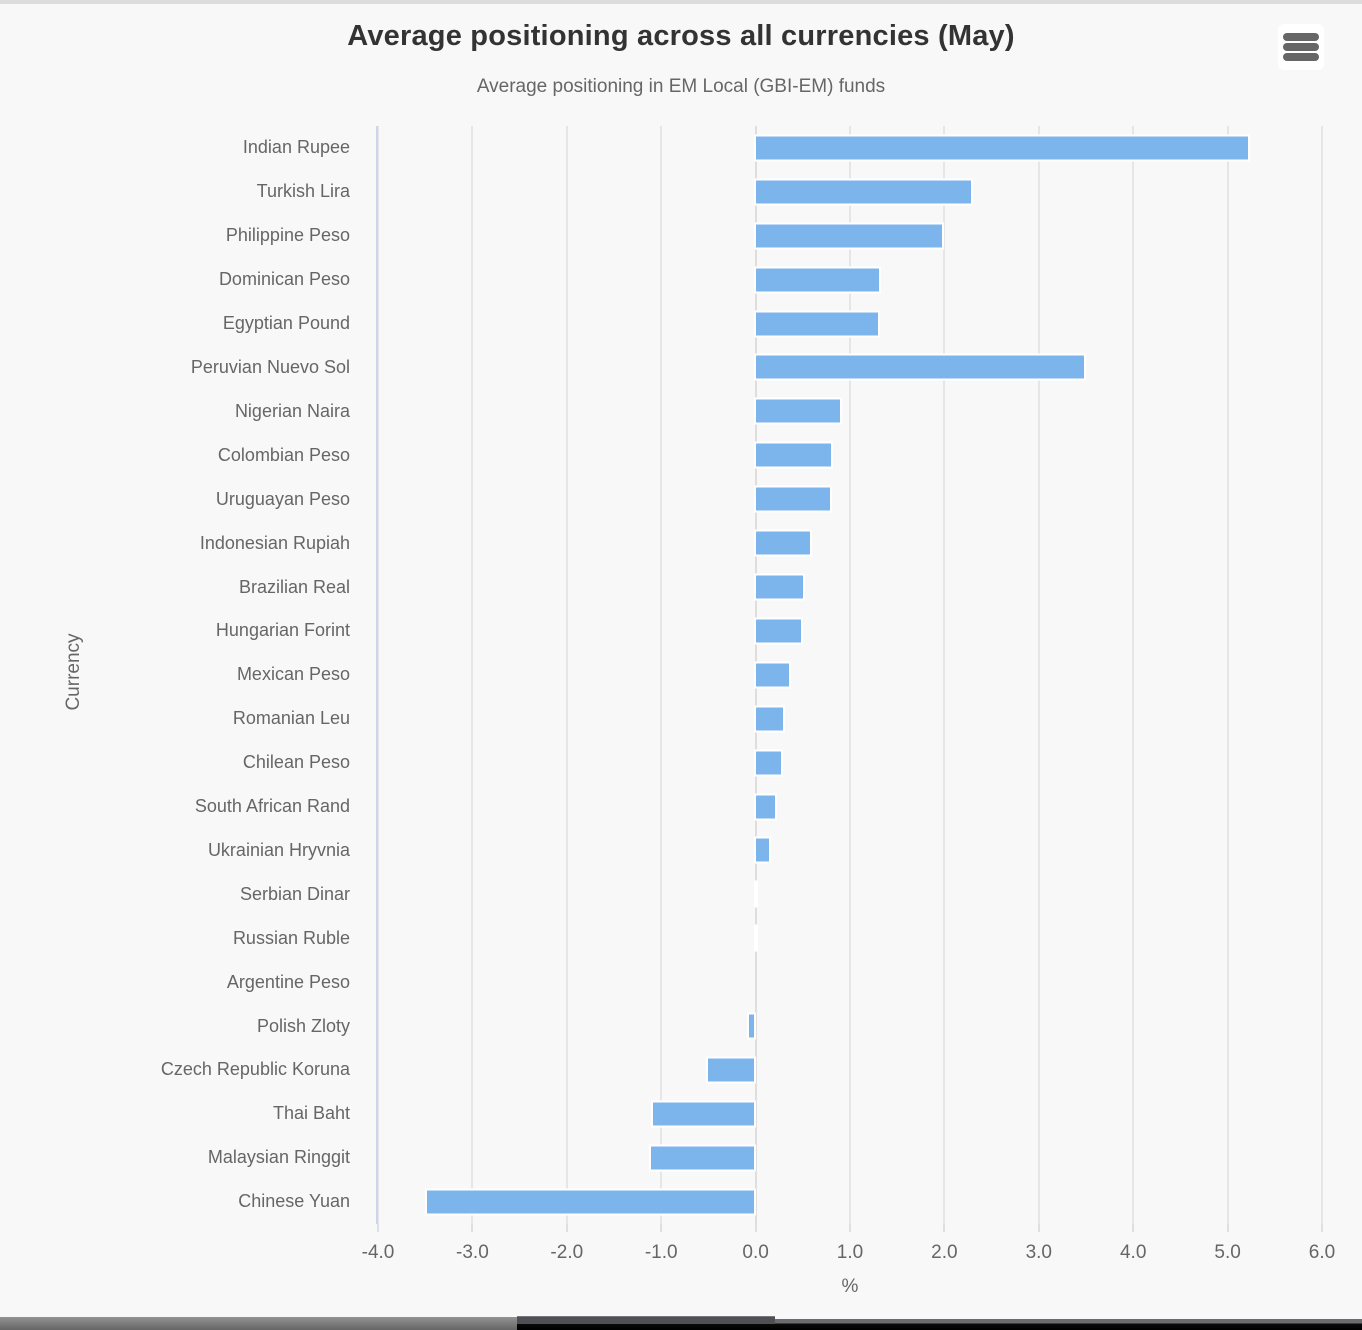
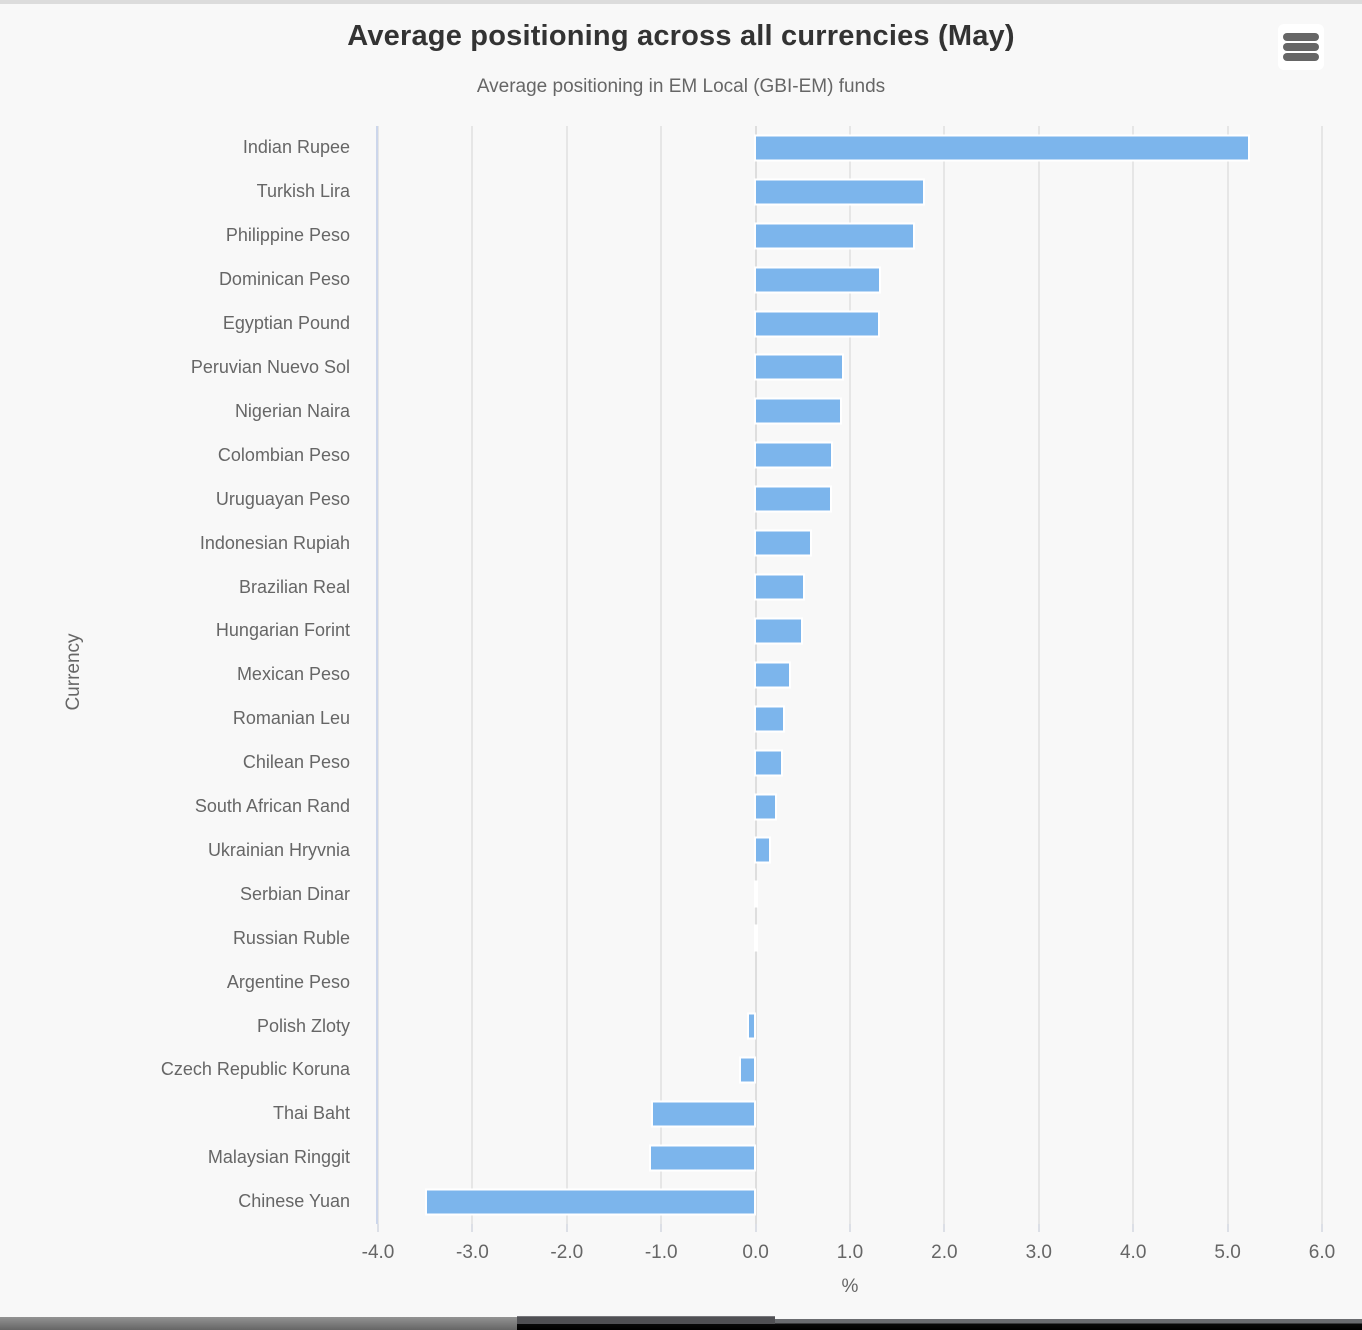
Turkish Lira: 2.3 -> 1.8
Philippine Peso: 2.0 -> 1.7
Peruvian Nuevo Sol: 3.5 -> 0.9
Czech Republic Koruna: -0.5 -> -0.1
